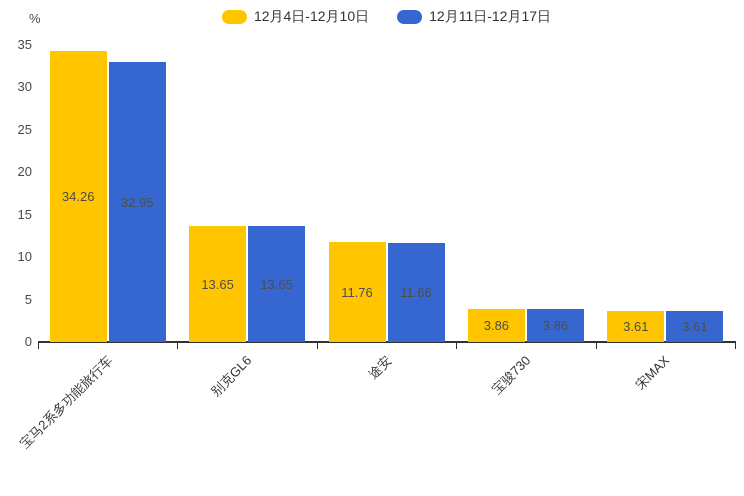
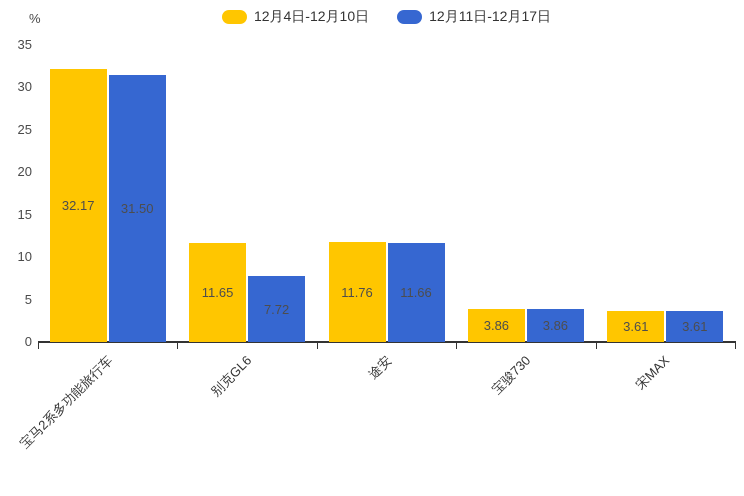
12月4日-12月10日/宝马2系多功能旅行车: 34.26 -> 32.17
12月11日-12月17日/宝马2系多功能旅行车: 32.95 -> 31.50
12月4日-12月10日/别克GL6: 13.65 -> 11.65
12月11日-12月17日/别克GL6: 13.65 -> 7.72
